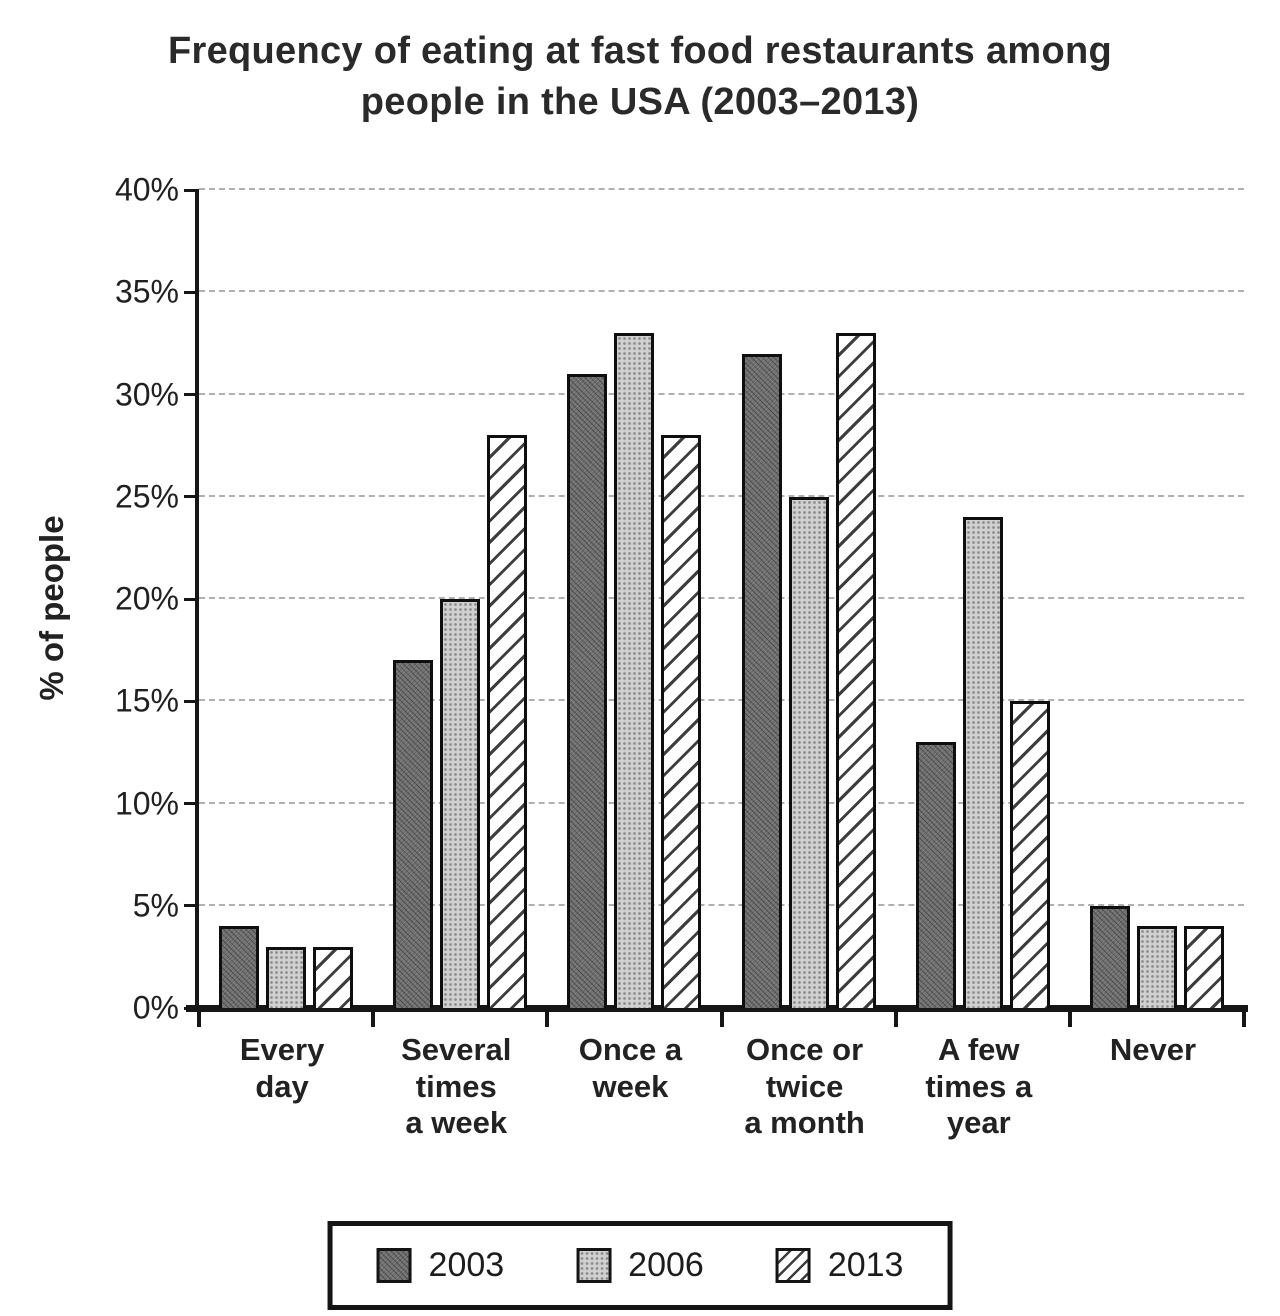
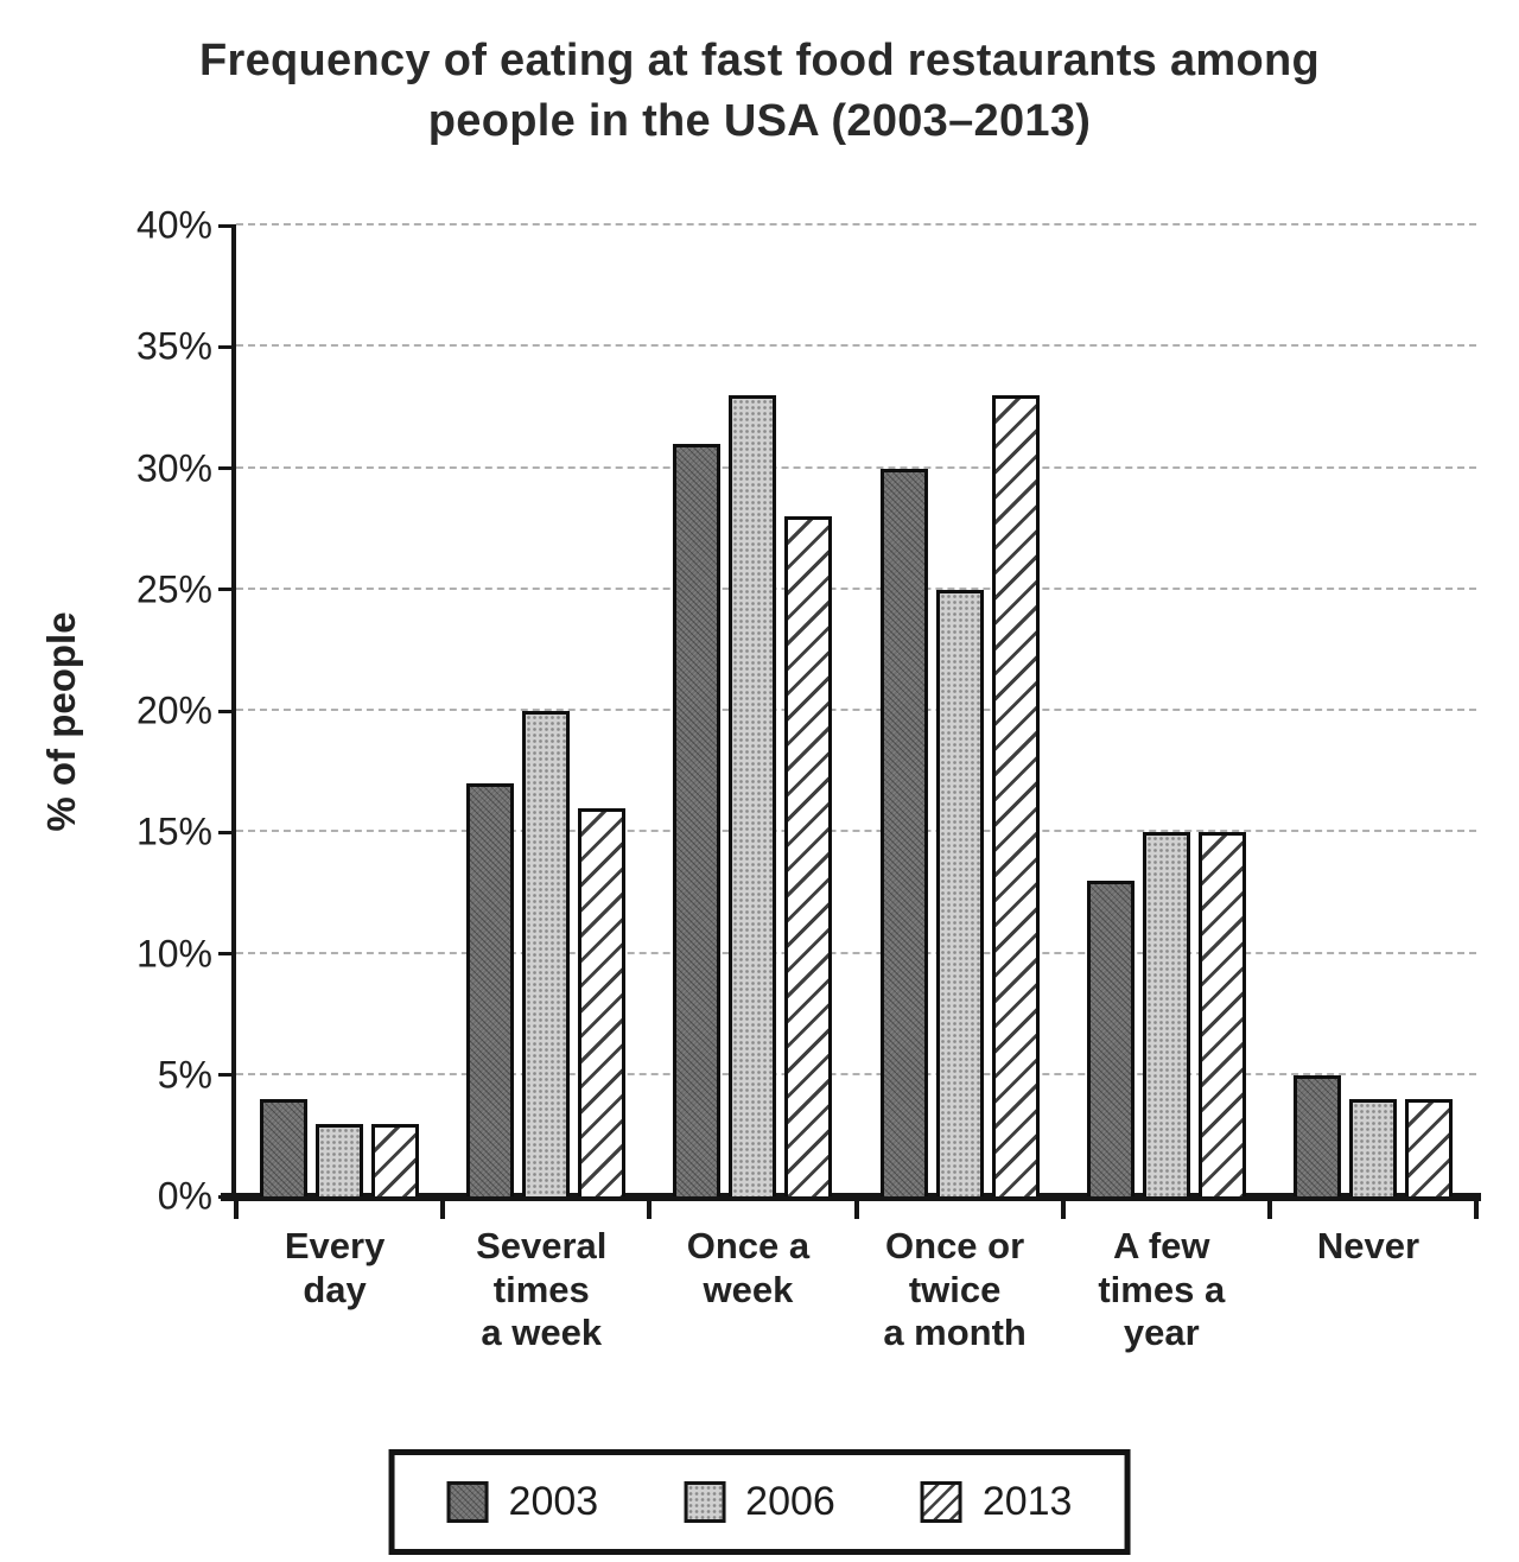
2013/Several times a week: 28% -> 16%
2003/Once or twice a month: 32% -> 30%
2006/A few times a year: 24% -> 15%
